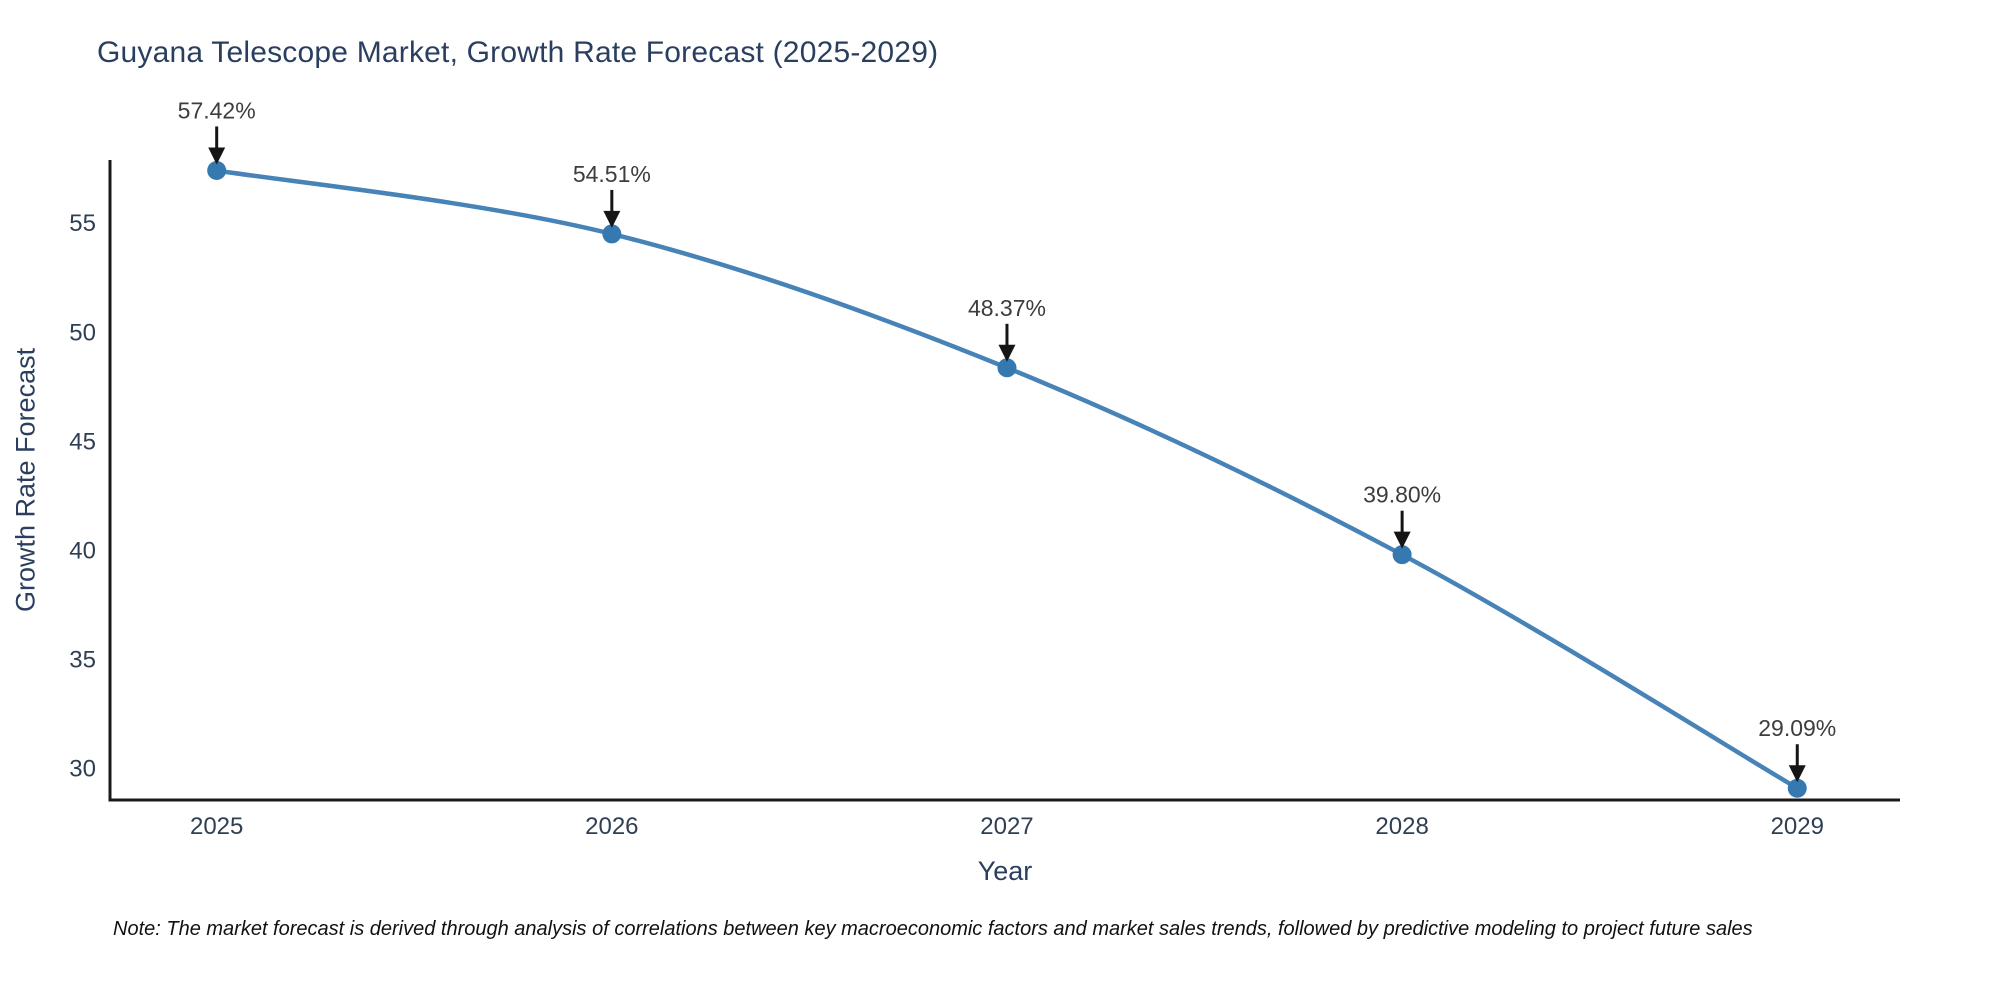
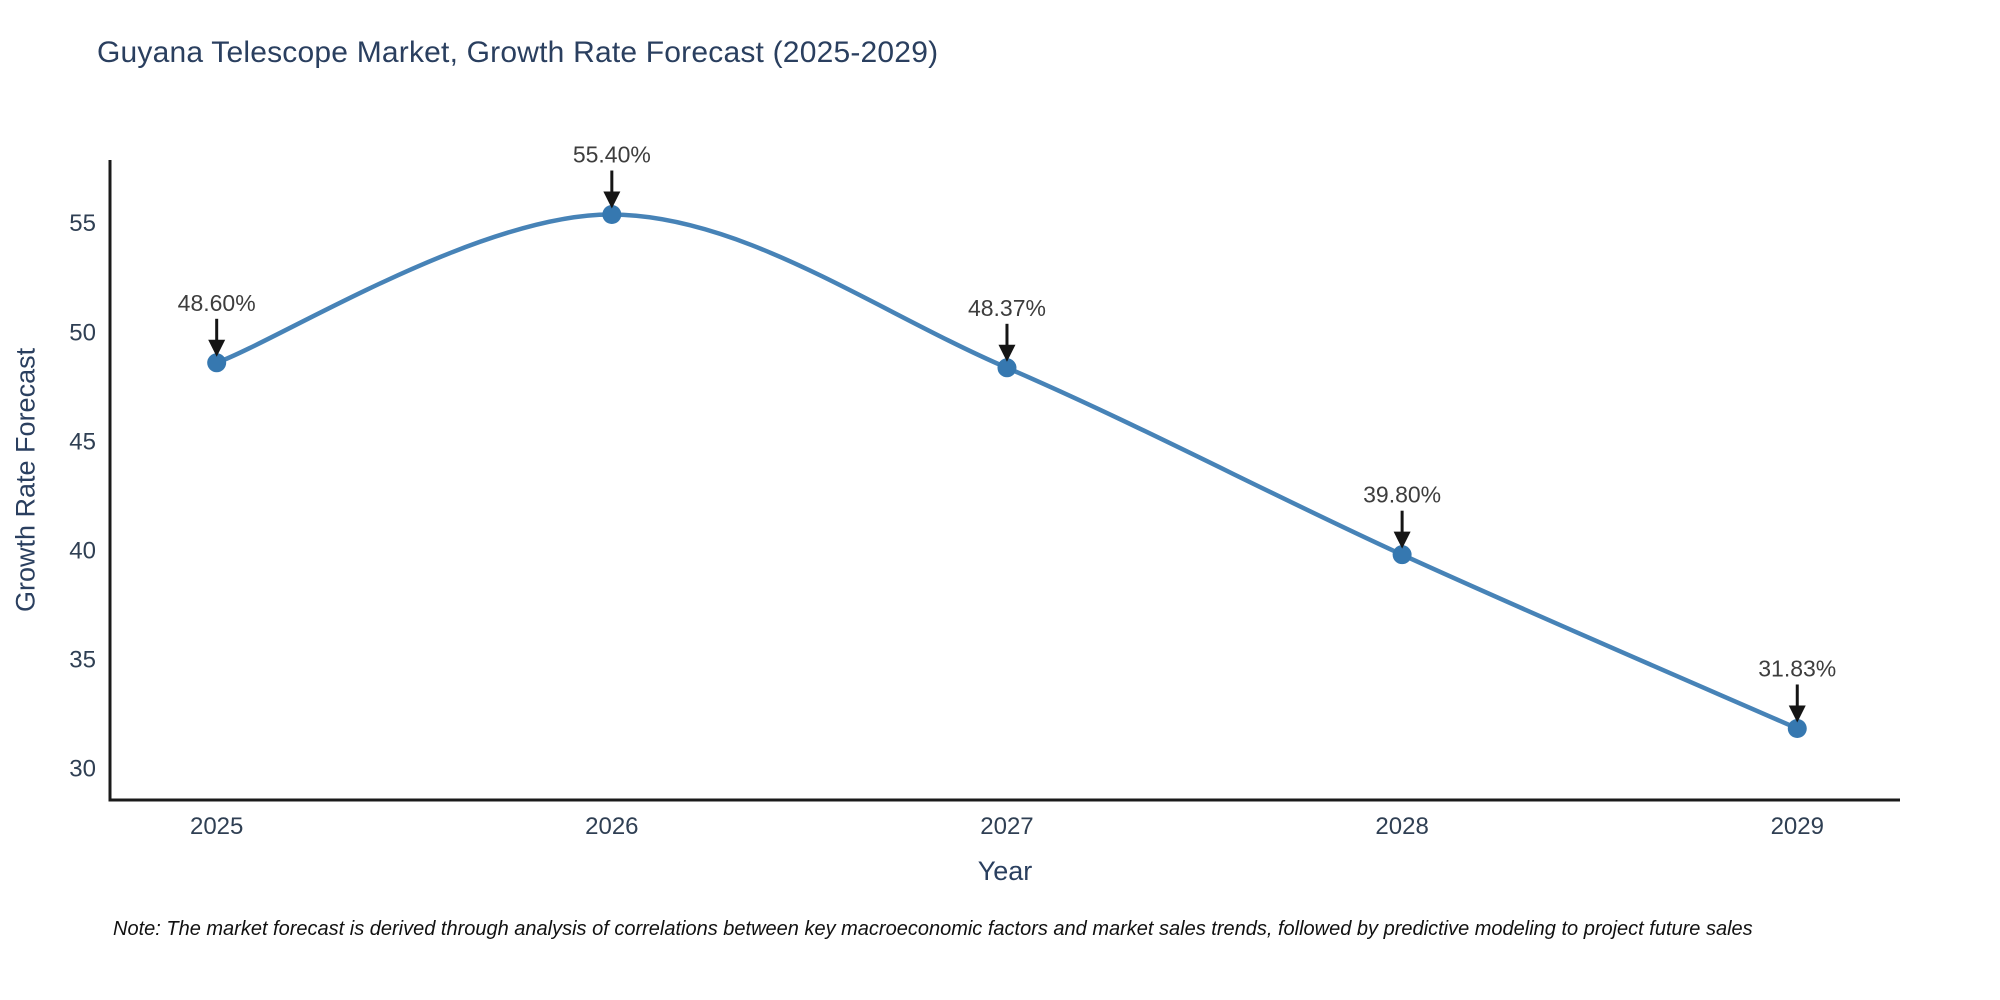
2025: 57.42% -> 48.60%
2026: 54.51% -> 55.40%
2029: 29.09% -> 31.83%
